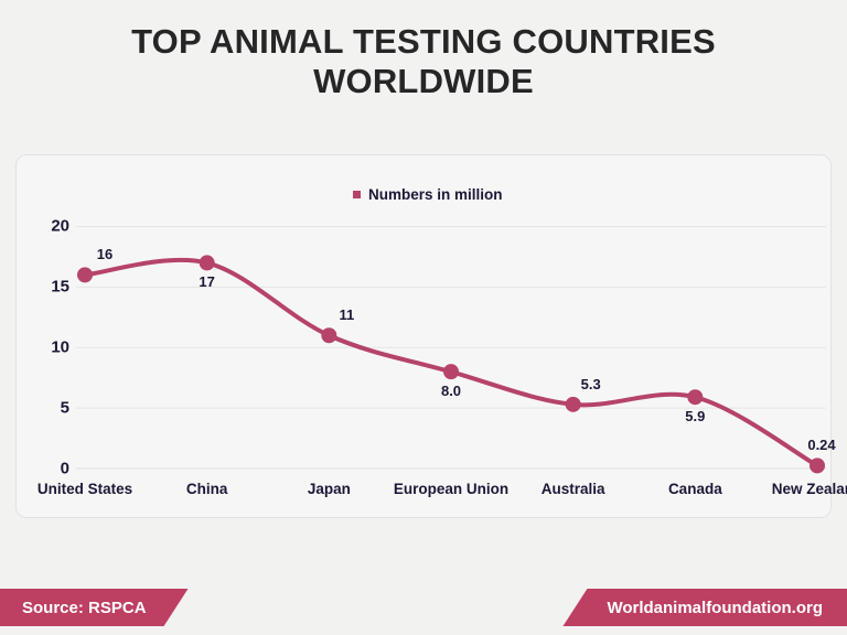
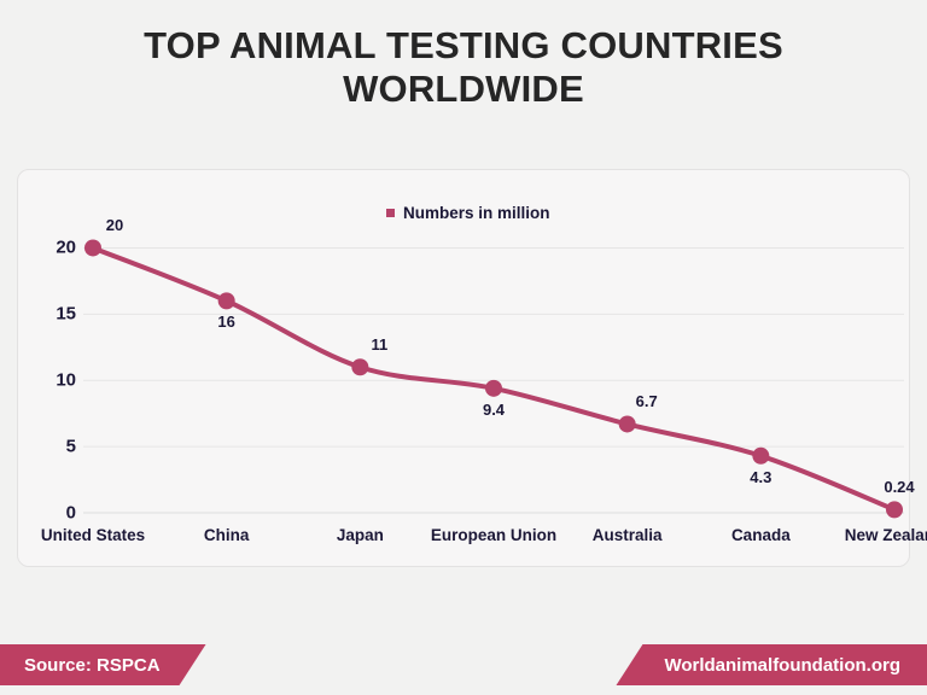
United States: 16 -> 20
China: 17 -> 16
European Union: 8.0 -> 9.4
Australia: 5.3 -> 6.7
Canada: 5.9 -> 4.3
